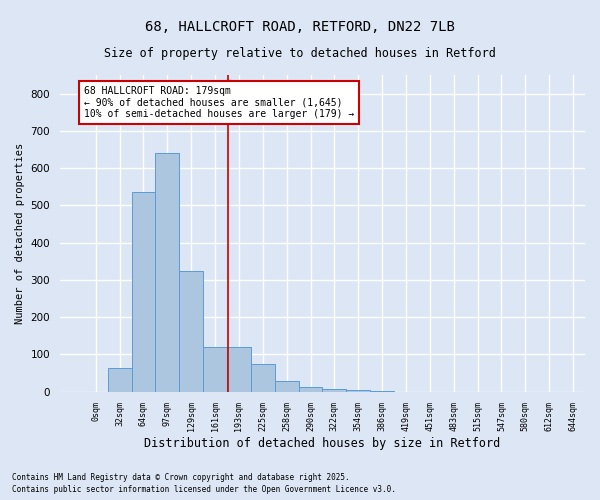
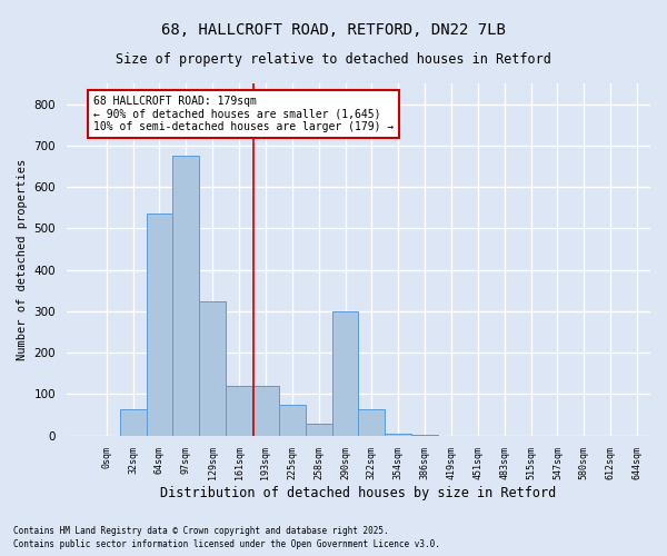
97sqm: 640 -> 675
290sqm: 12 -> 300
322sqm: 8 -> 65
